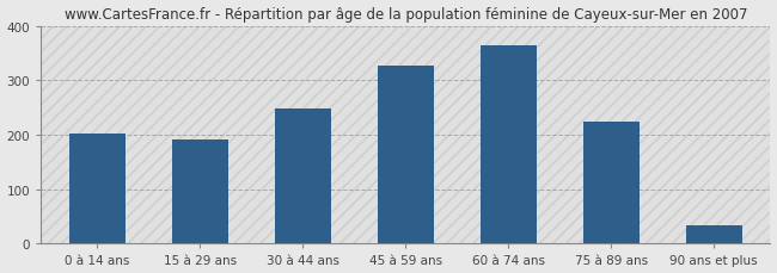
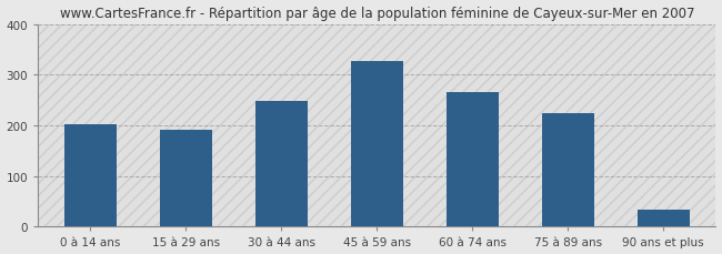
60 à 74 ans: 365 -> 265
